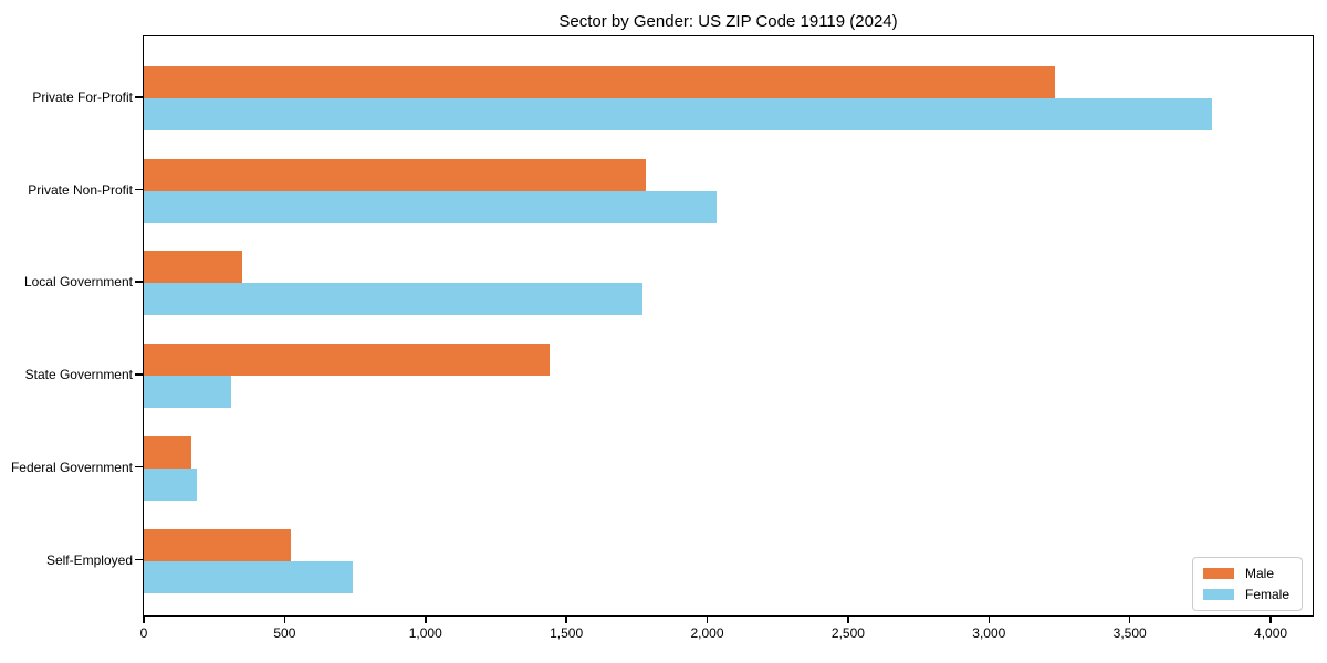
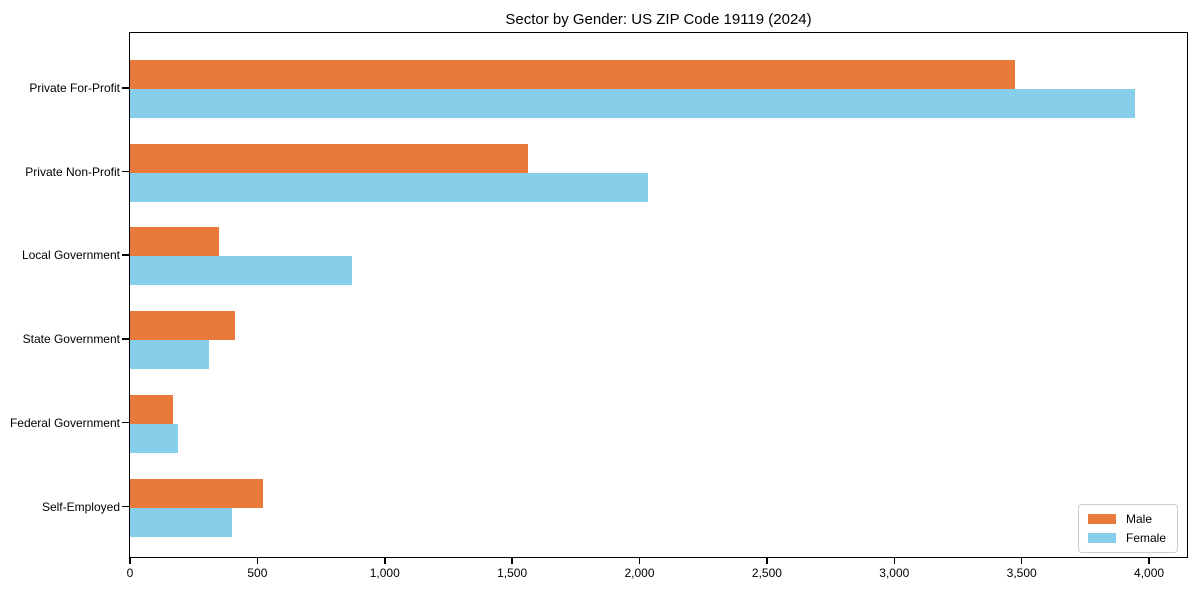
Male/Private For-Profit: 3230 -> 3470
Female/Private For-Profit: 3790 -> 3940
Male/Private Non-Profit: 1780 -> 1560
Female/Local Government: 1770 -> 870
Male/State Government: 1440 -> 410
Female/Self-Employed: 740 -> 400
